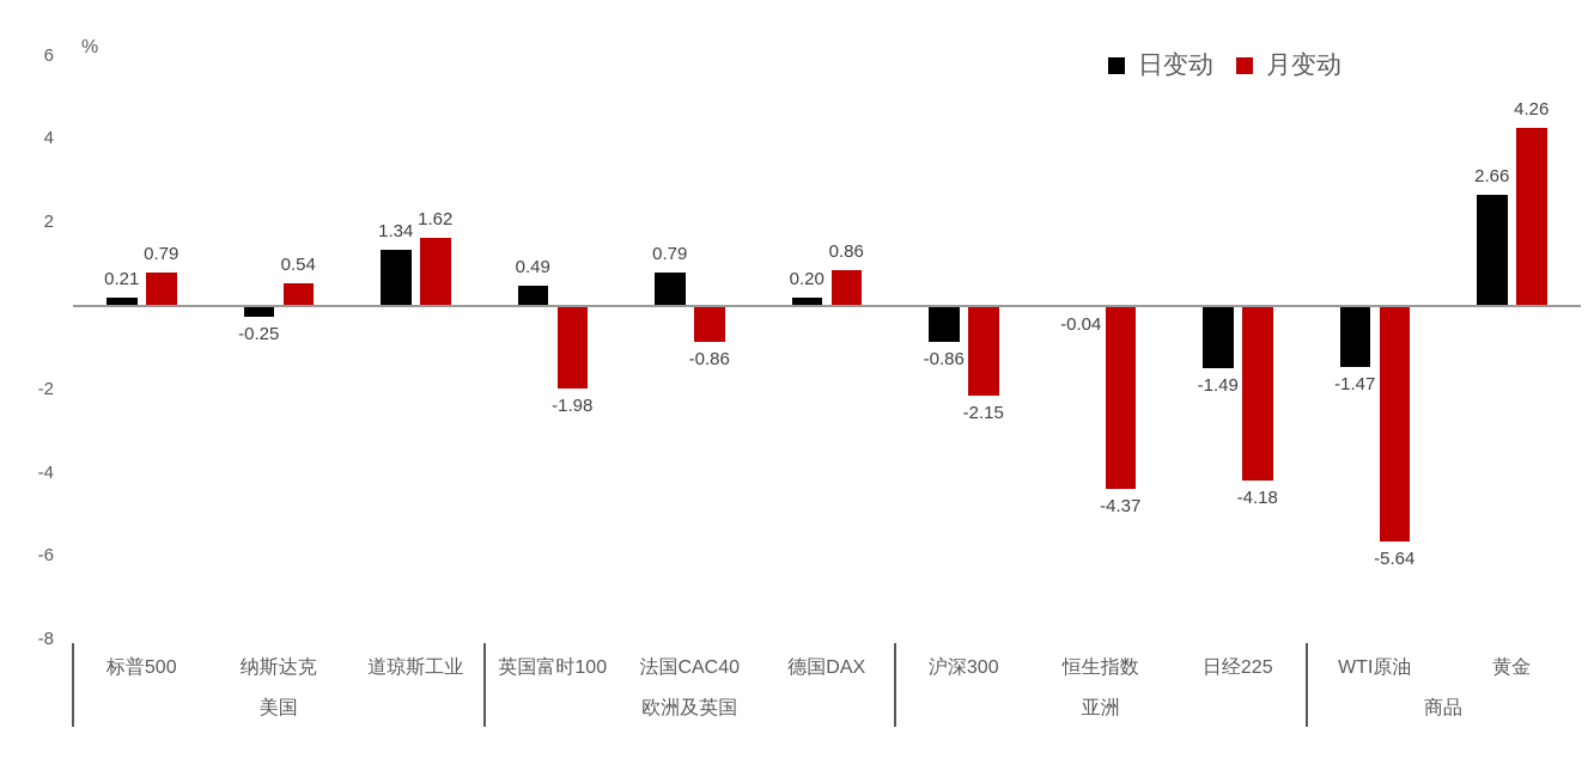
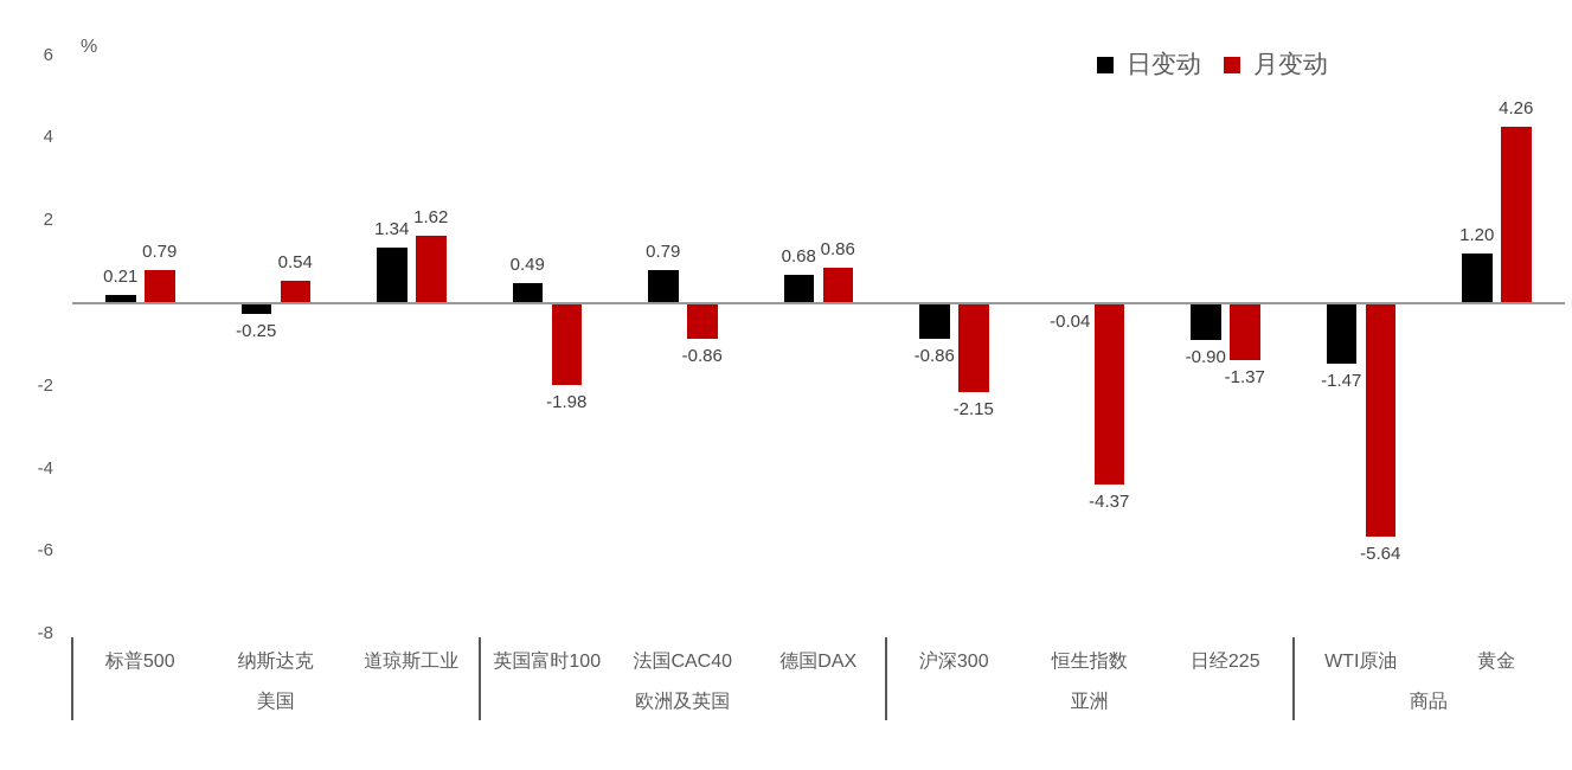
日变动/德国DAX: 0.20 -> 0.68
日变动/日经225: -1.49 -> -0.90
月变动/日经225: -4.18 -> -1.37
日变动/黄金: 2.66 -> 1.20
